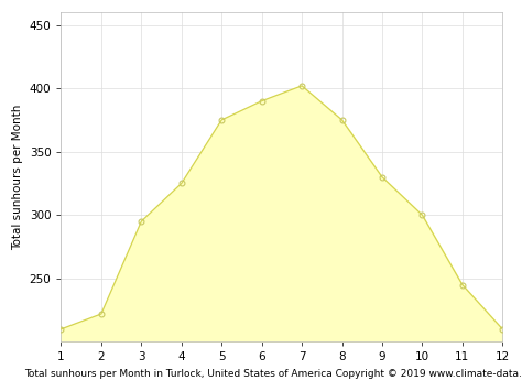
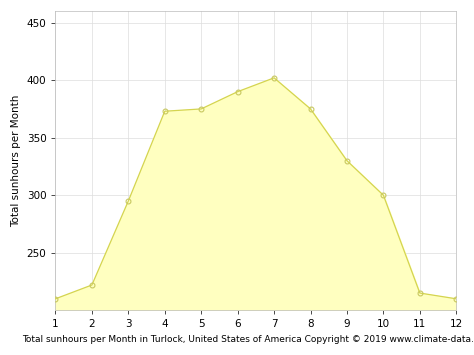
4: 325 -> 373
11: 245 -> 215
